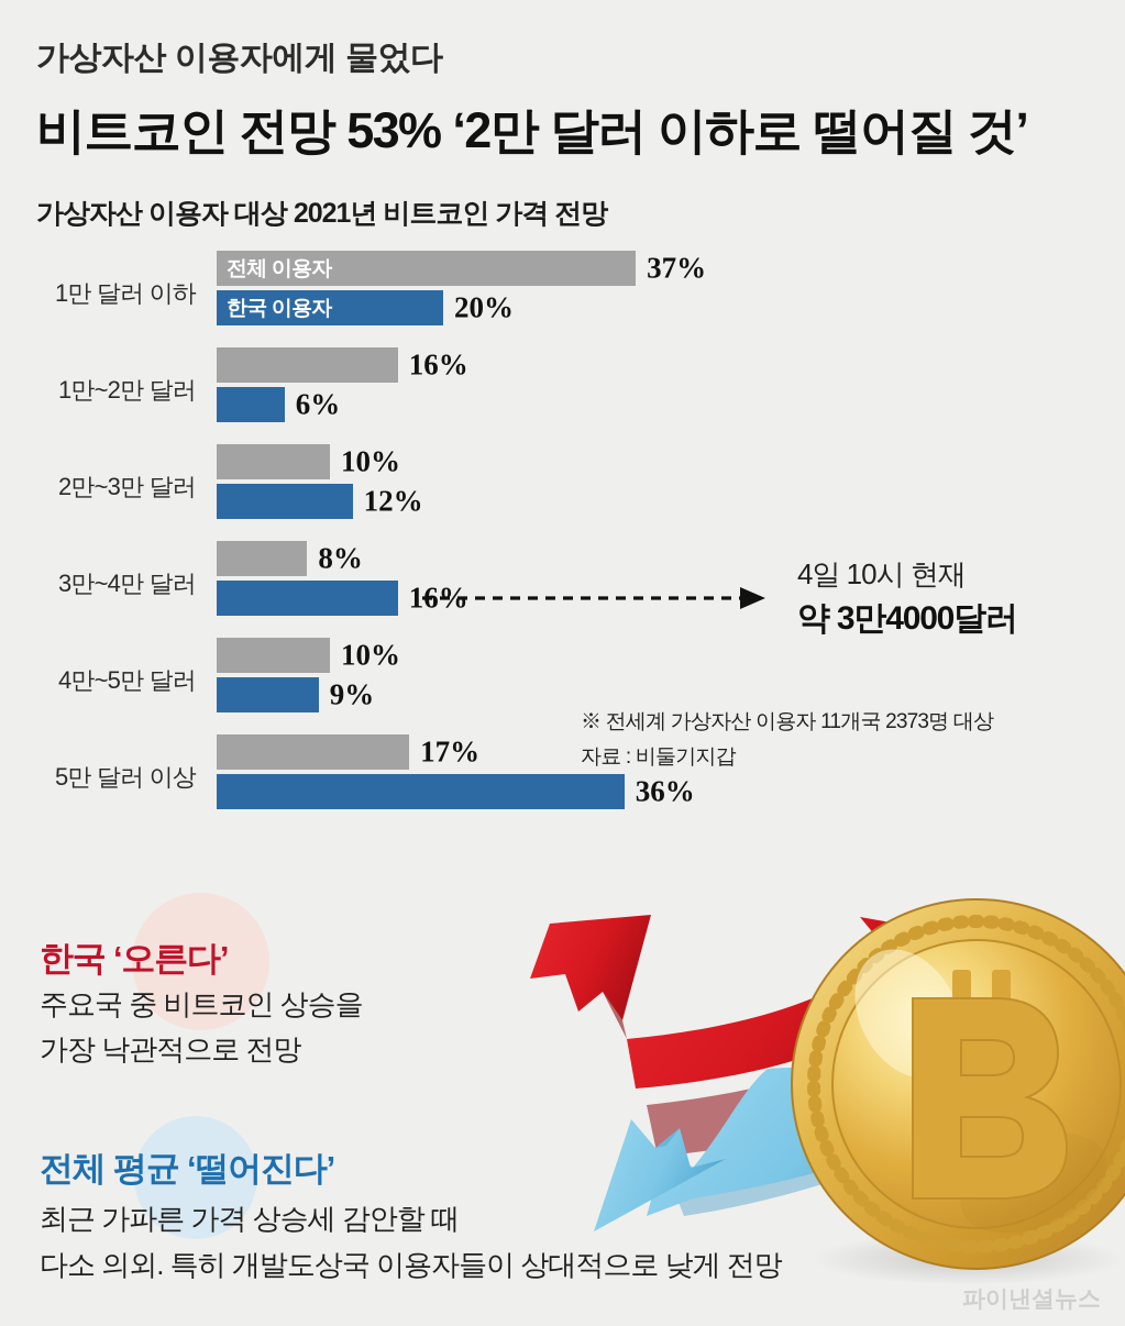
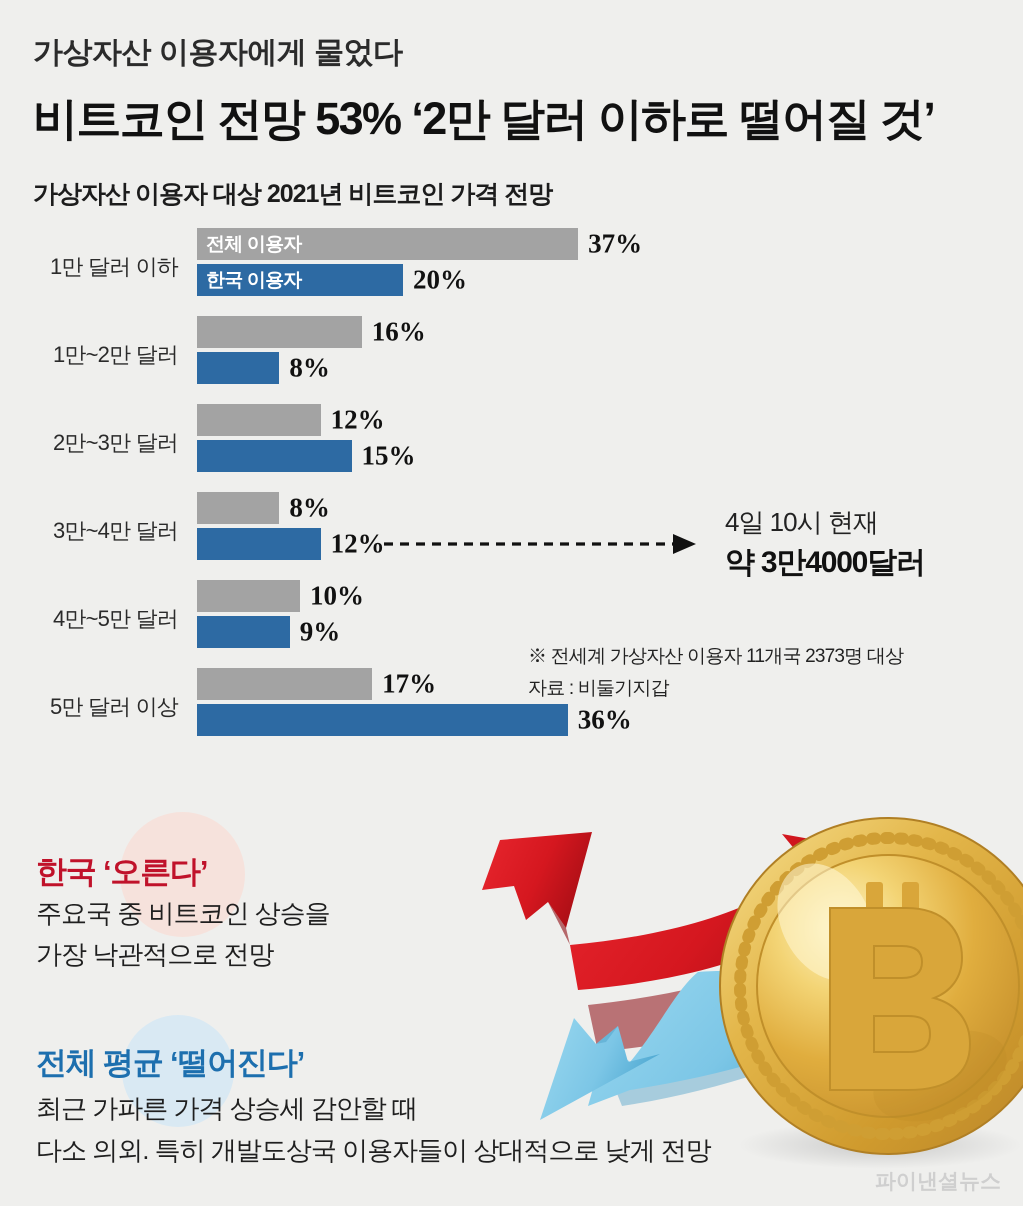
한국 이용자/1만~2만 달러: 6% -> 8%
전체 이용자/2만~3만 달러: 10% -> 12%
한국 이용자/2만~3만 달러: 12% -> 15%
한국 이용자/3만~4만 달러: 16% -> 12%
